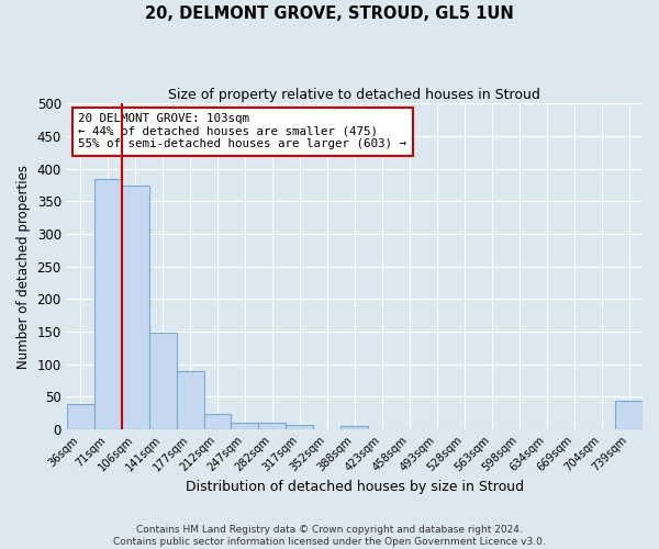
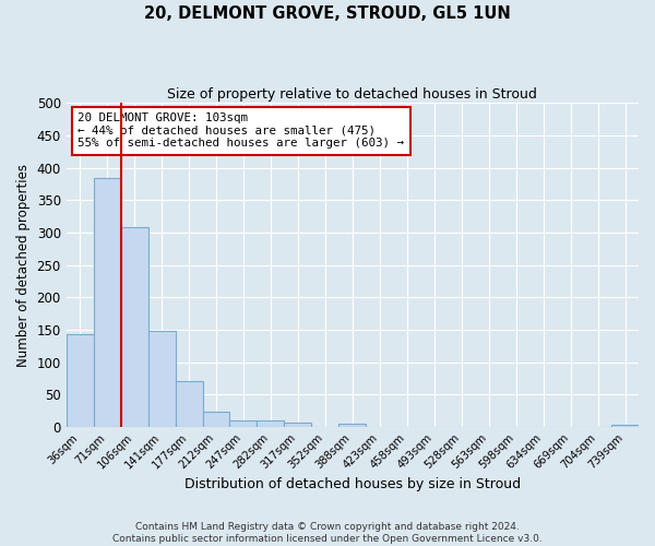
36sqm: 38 -> 143
106sqm: 374 -> 308
177sqm: 90 -> 70
739sqm: 44 -> 3
